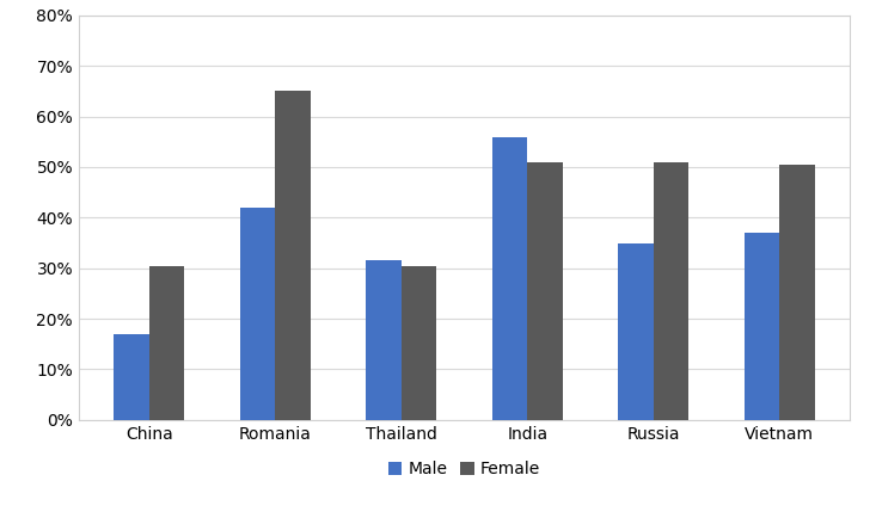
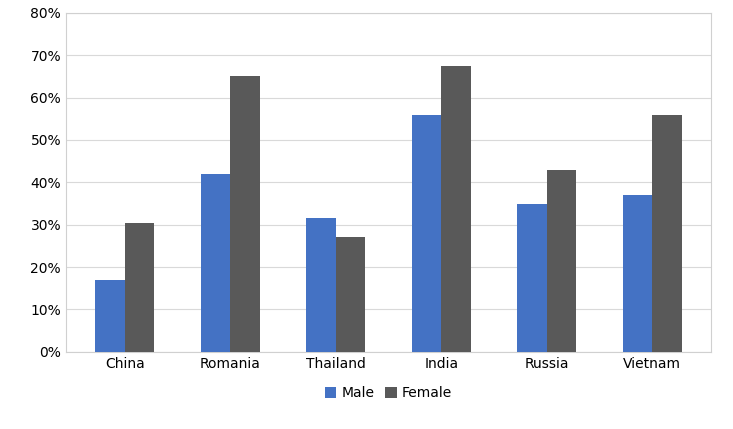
Female/Thailand: 30.5% -> 27.0%
Female/India: 51.0% -> 67.5%
Female/Russia: 51.0% -> 43.0%
Female/Vietnam: 50.5% -> 56.0%
